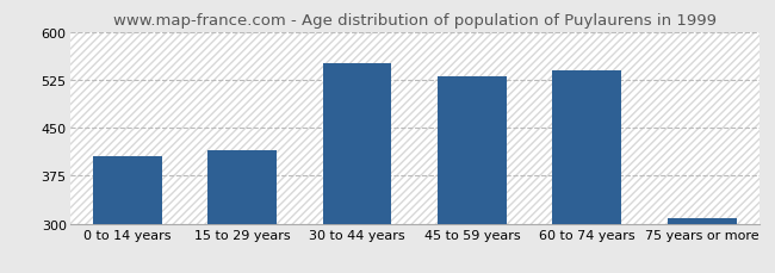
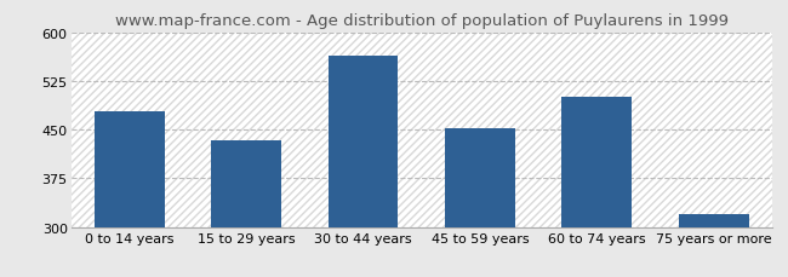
0 to 14 years: 405 -> 478
15 to 29 years: 415 -> 434
30 to 44 years: 551 -> 564
45 to 59 years: 530 -> 452
60 to 74 years: 540 -> 500
75 years or more: 308 -> 320
